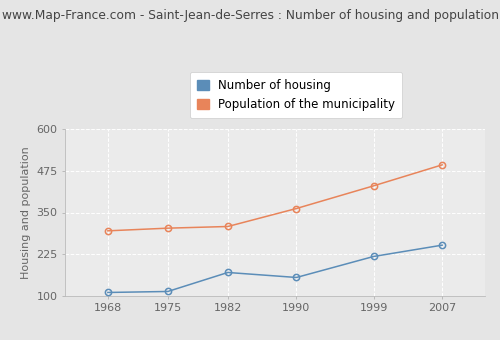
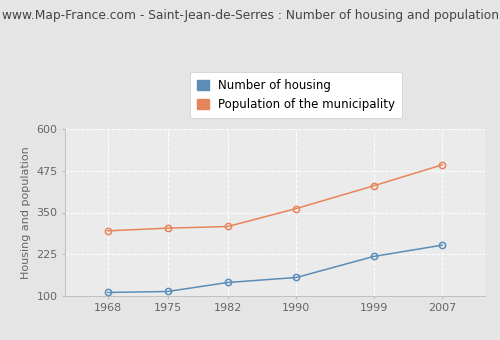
Number of housing/1982: 170 -> 140
